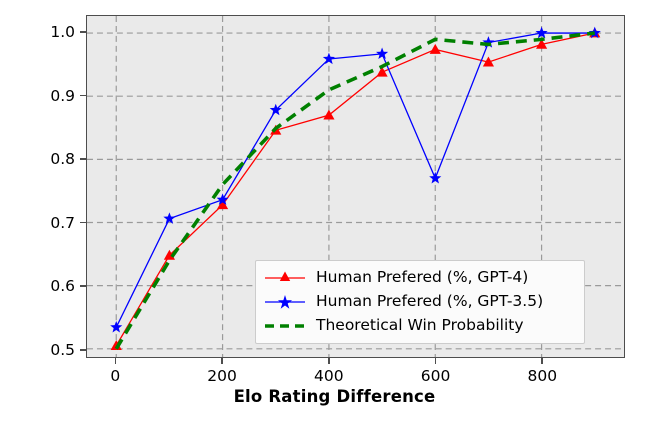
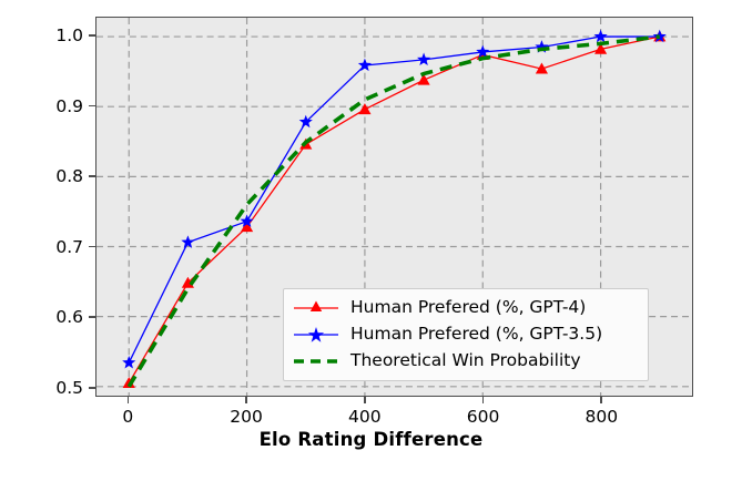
Human Prefered (%, GPT-4)/400: 0.87 -> 0.90
Human Prefered (%, GPT-3.5)/600: 0.77 -> 0.98
Theoretical Win Probability/600: 0.99 -> 0.97
